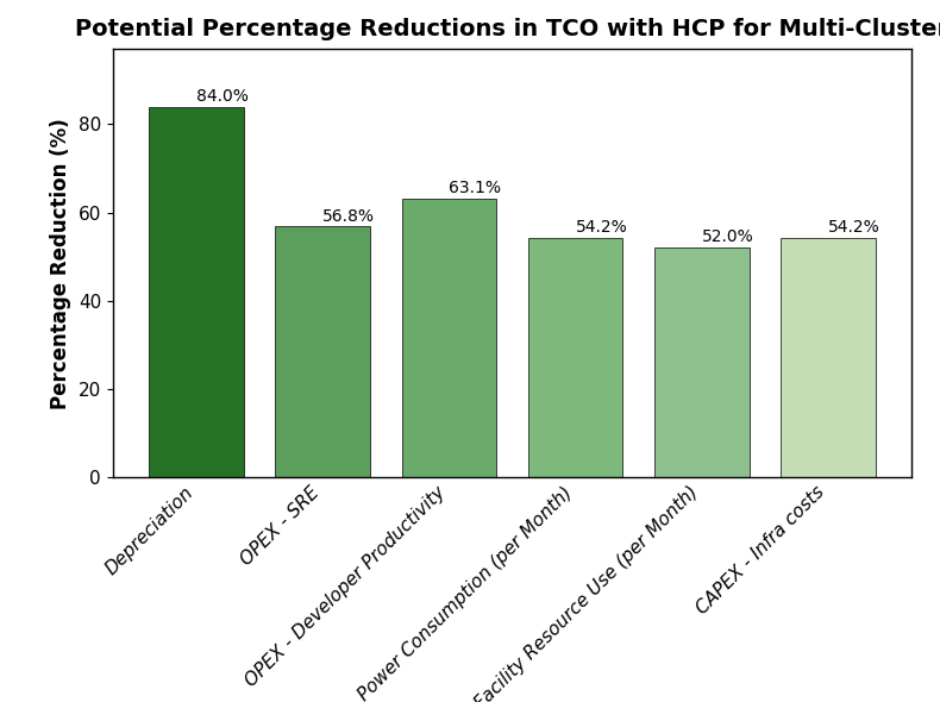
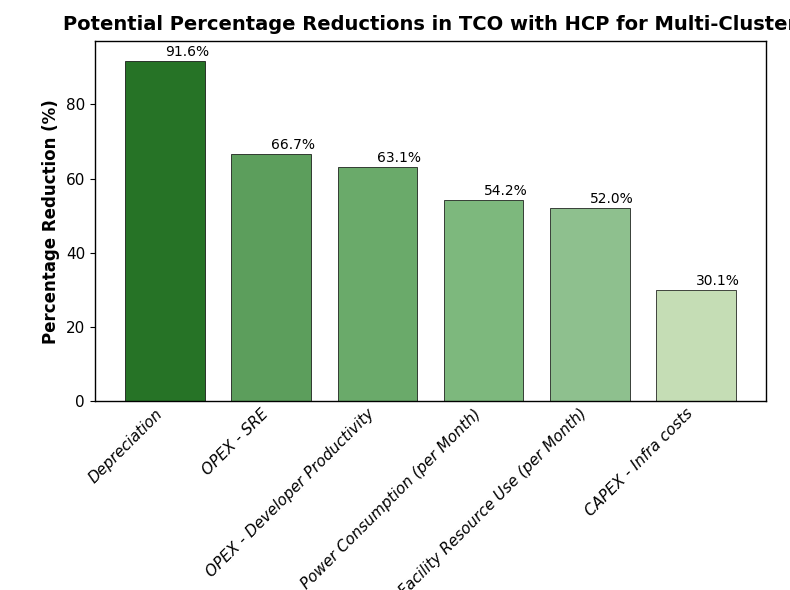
Depreciation: 84.0% -> 91.6%
OPEX - SRE: 56.8% -> 66.7%
CAPEX - Infra costs: 54.2% -> 30.1%
